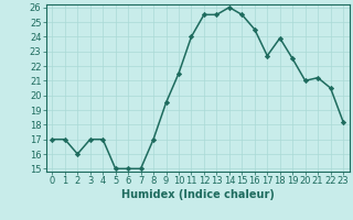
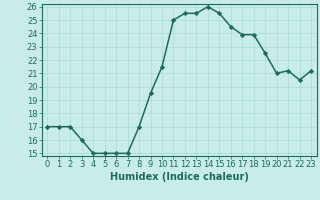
2: 16.0 -> 17.0
3: 17.0 -> 16.0
4: 17.0 -> 15.0
11: 24.0 -> 25.0
17: 22.7 -> 23.9
23: 18.2 -> 21.2
